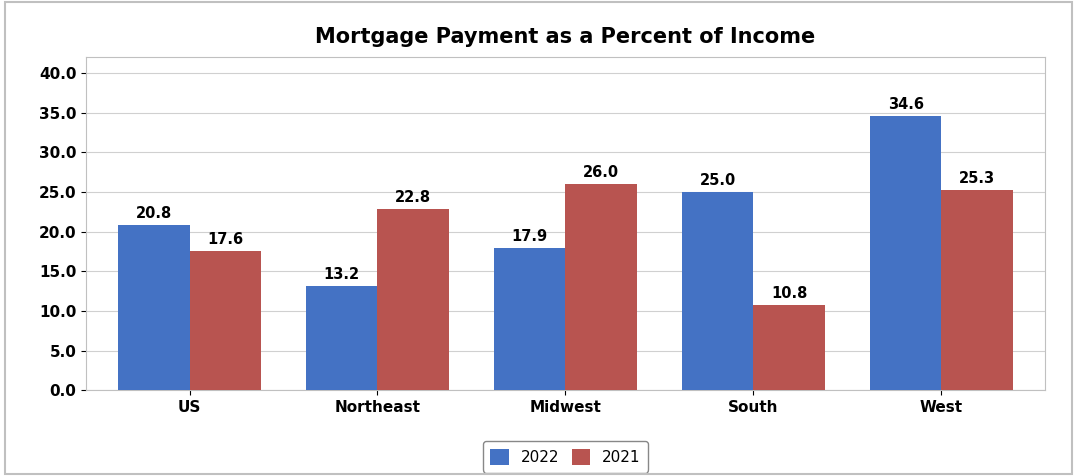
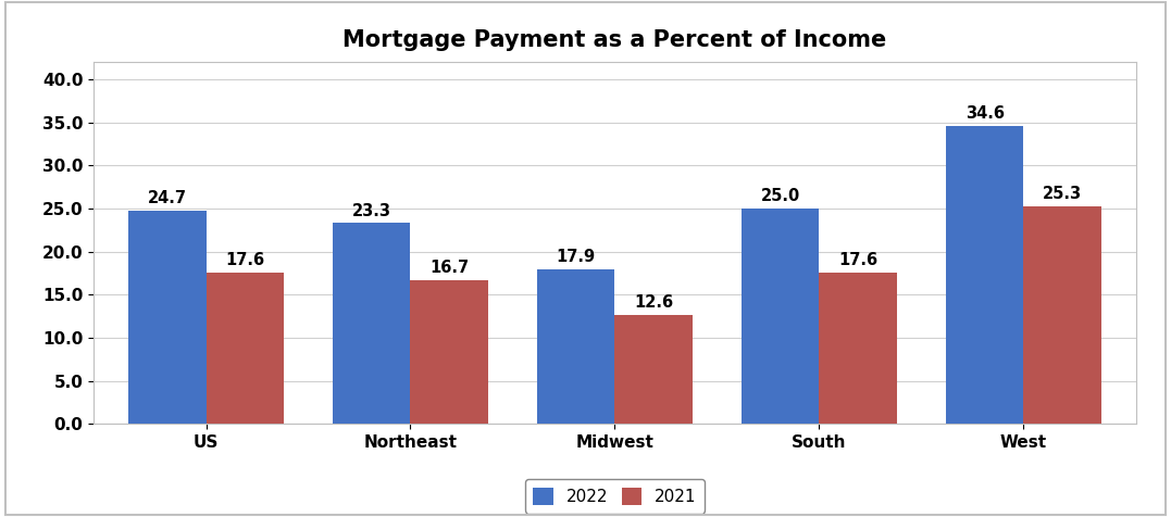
2022/US: 20.8 -> 24.7
2022/Northeast: 13.2 -> 23.3
2021/Northeast: 22.8 -> 16.7
2021/Midwest: 26.0 -> 12.6
2021/South: 10.8 -> 17.6
